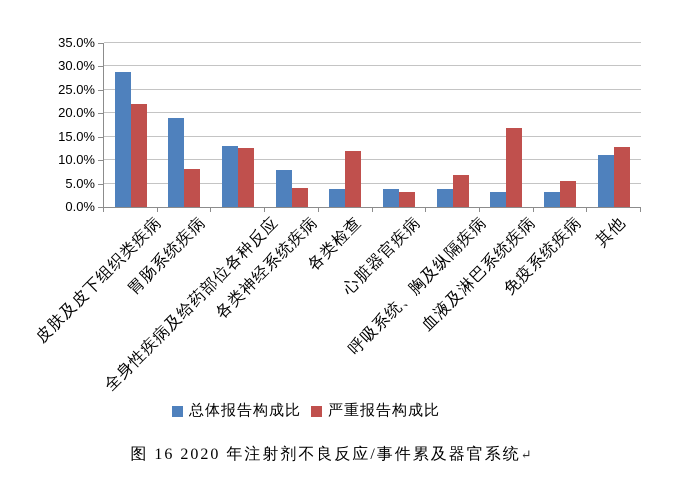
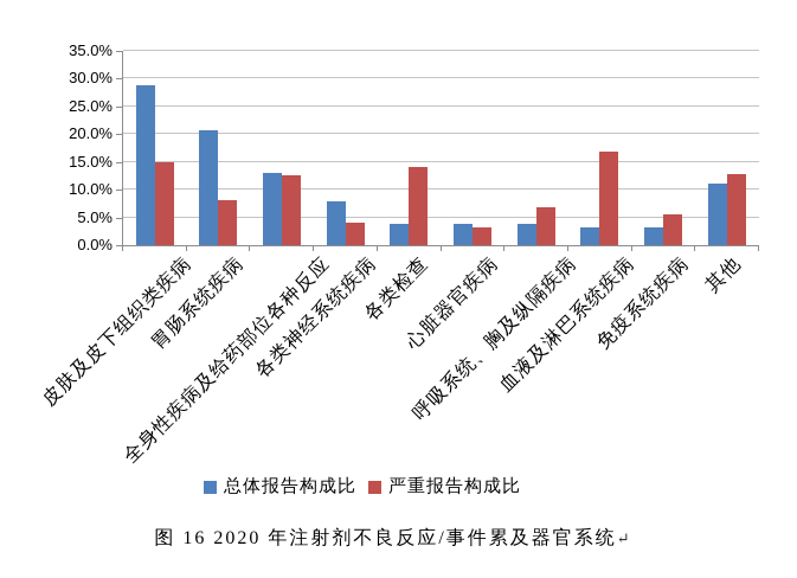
严重报告构成比/皮肤及皮下组织类疾病: 22% -> 15%
总体报告构成比/胃肠系统疾病: 19% -> 21%
严重报告构成比/各类检查: 12% -> 14%
